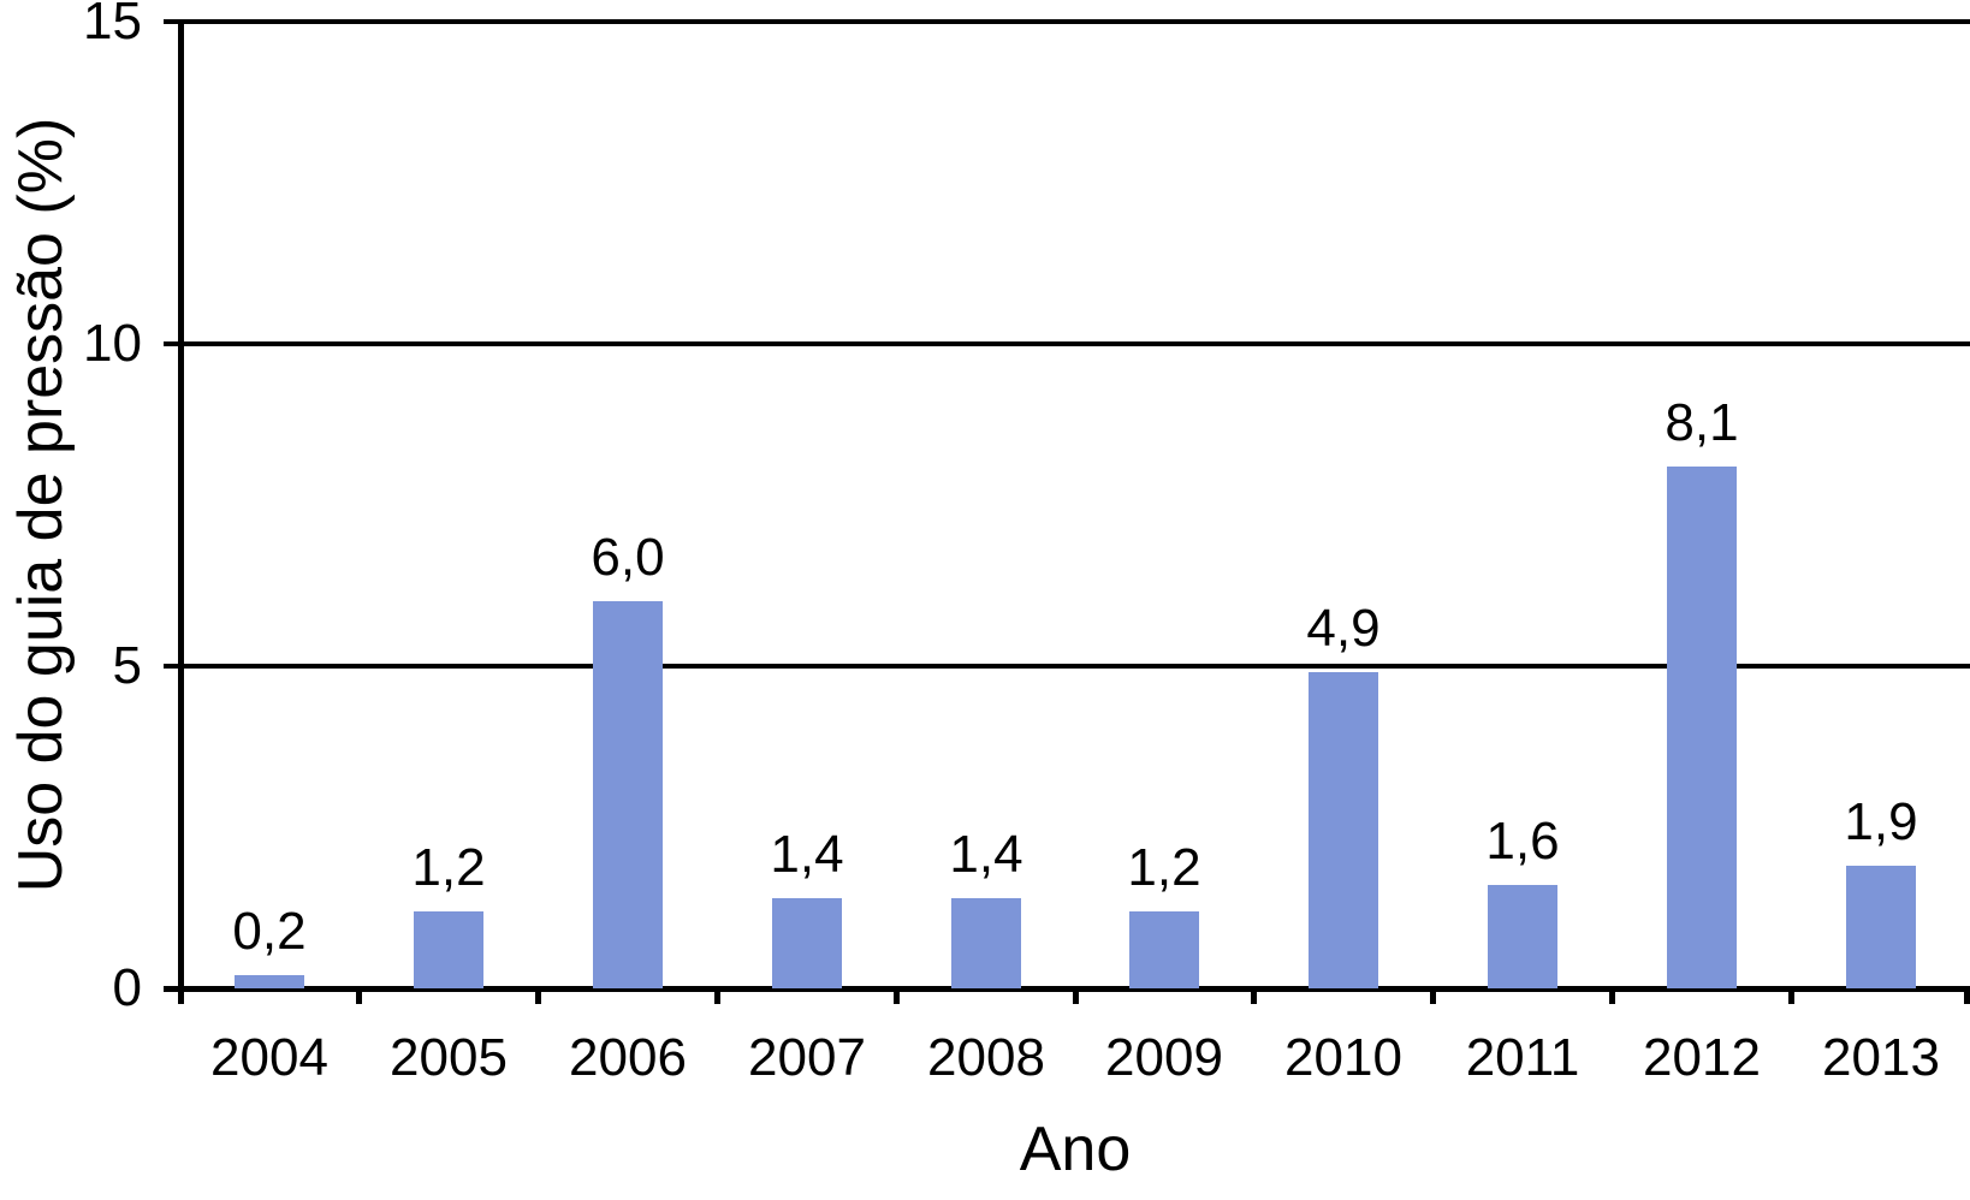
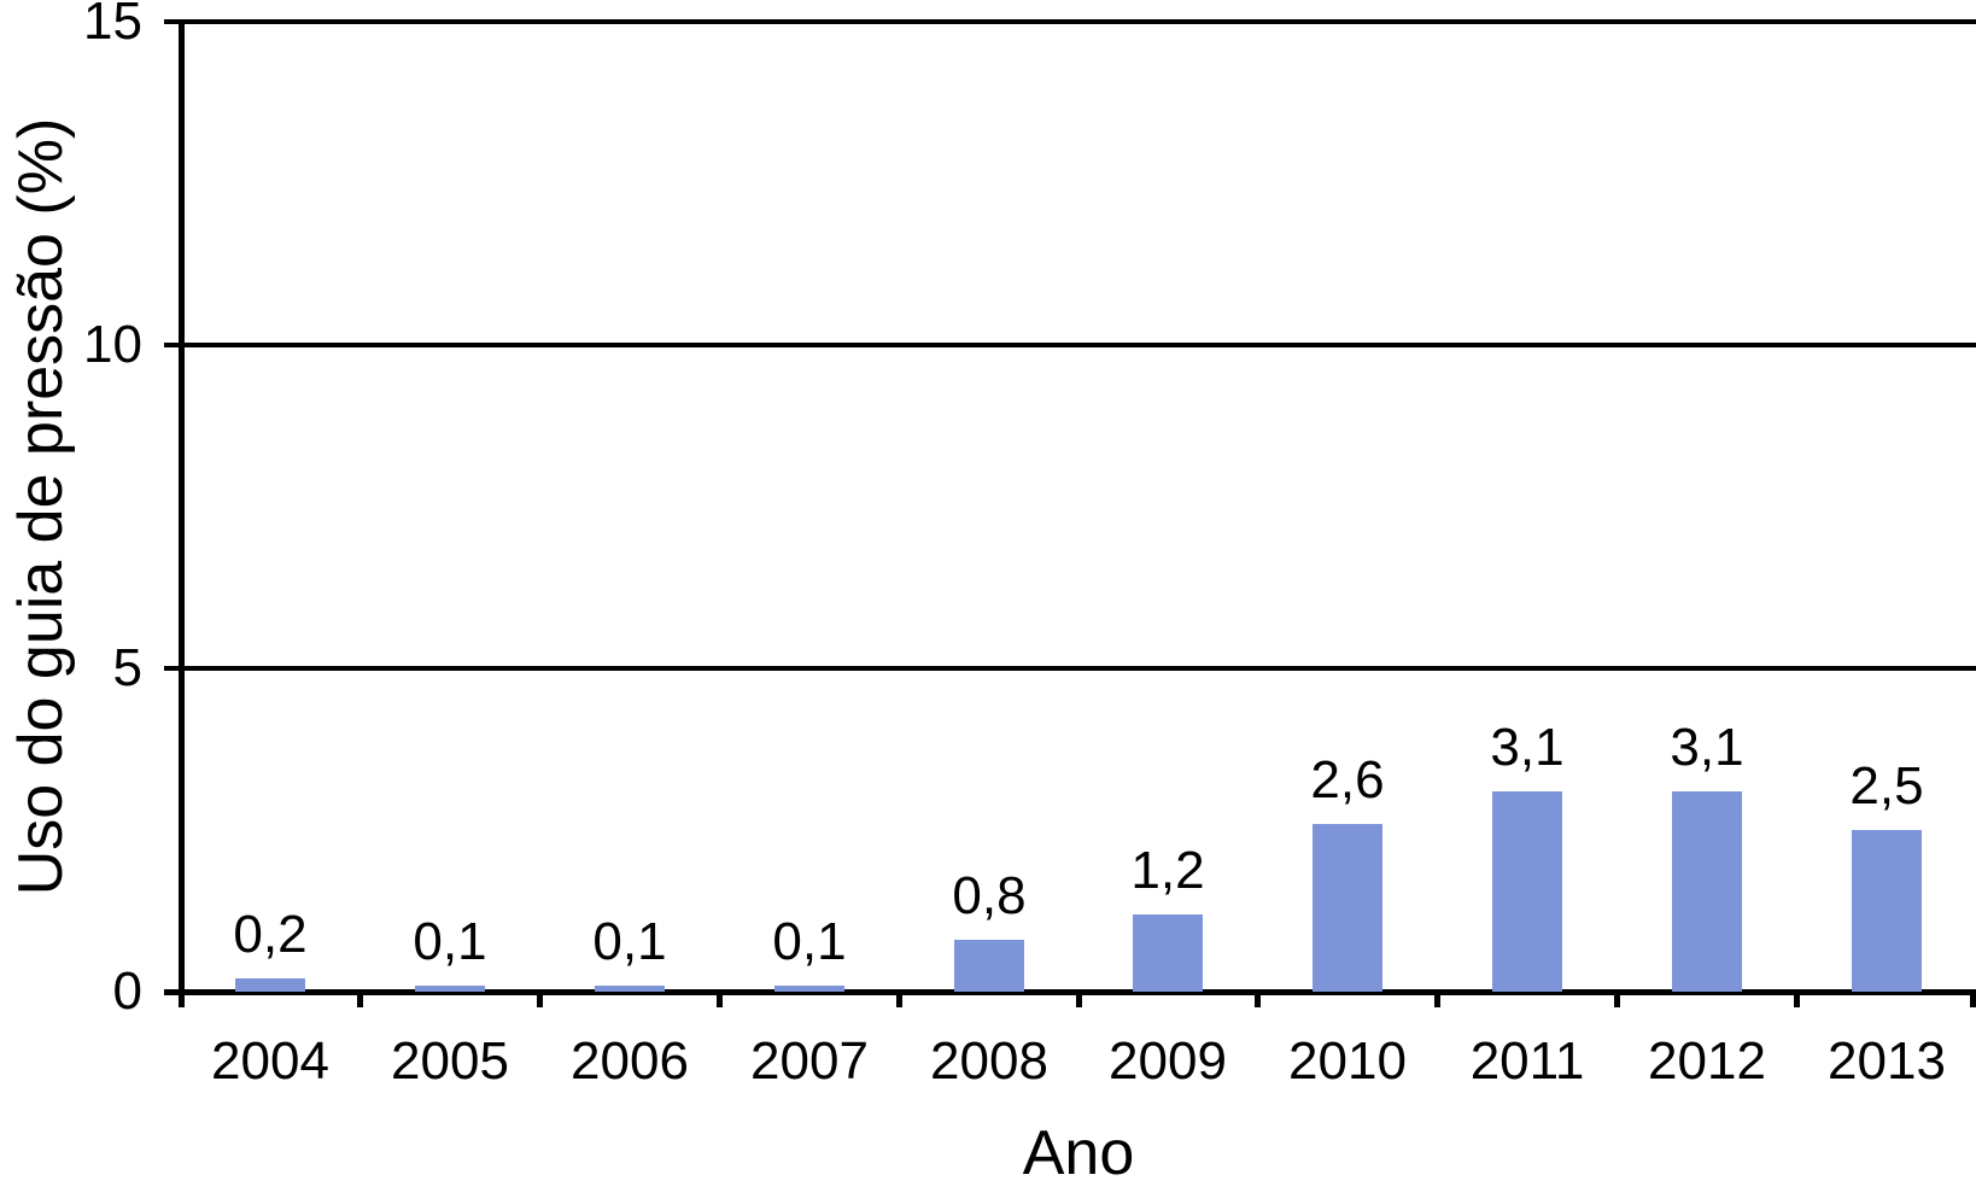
2005: 1,2 -> 0,1
2006: 6,0 -> 0,1
2007: 1,4 -> 0,1
2008: 1,4 -> 0,8
2010: 4,9 -> 2,6
2011: 1,6 -> 3,1
2012: 8,1 -> 3,1
2013: 1,9 -> 2,5
